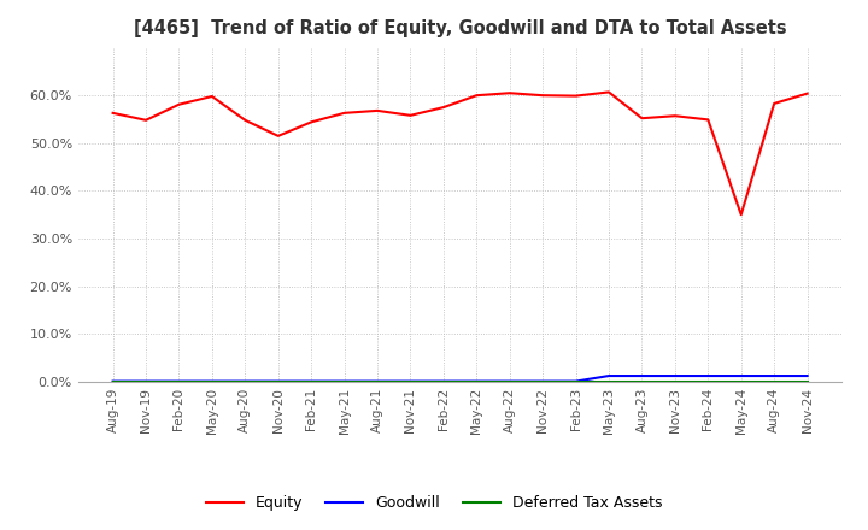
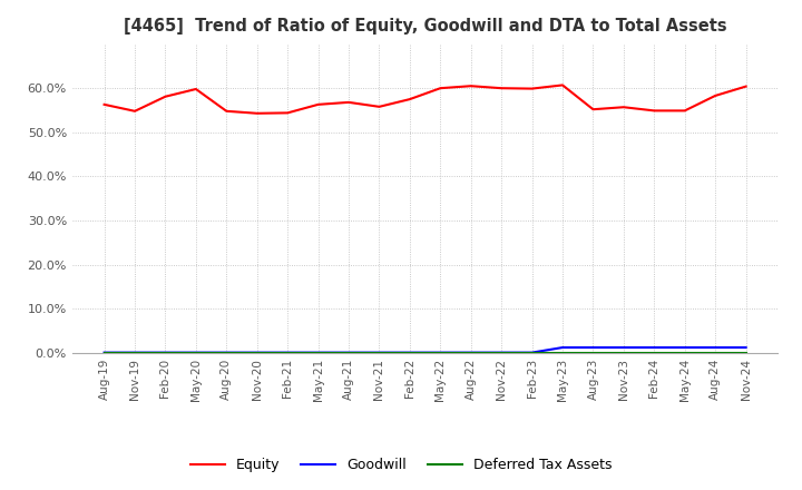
Equity/Nov-20: 51.5% -> 54.3%
Equity/May-24: 35.0% -> 54.9%
